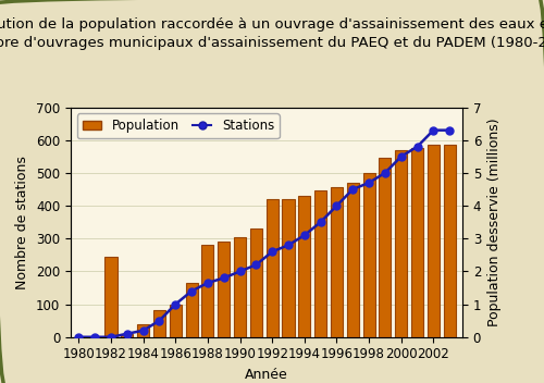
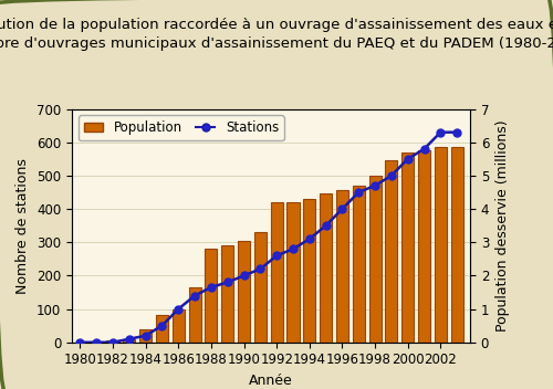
Population/1982: 245 -> 5
